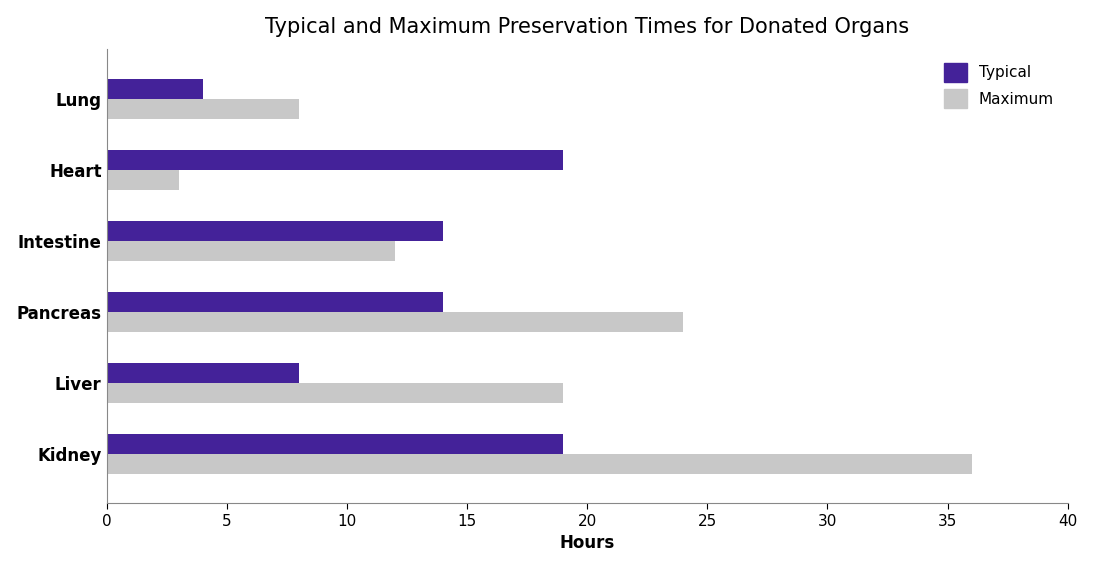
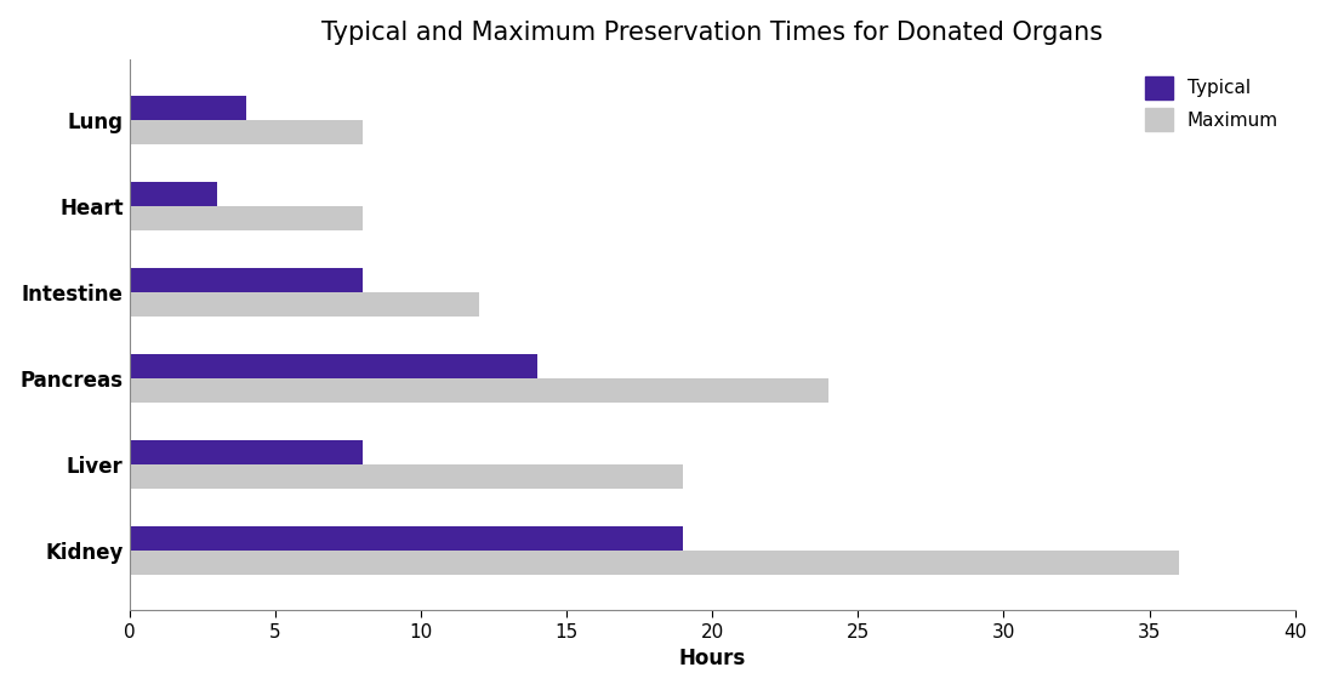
Typical/Heart: 19 -> 3
Maximum/Heart: 3 -> 8
Typical/Intestine: 14 -> 8
